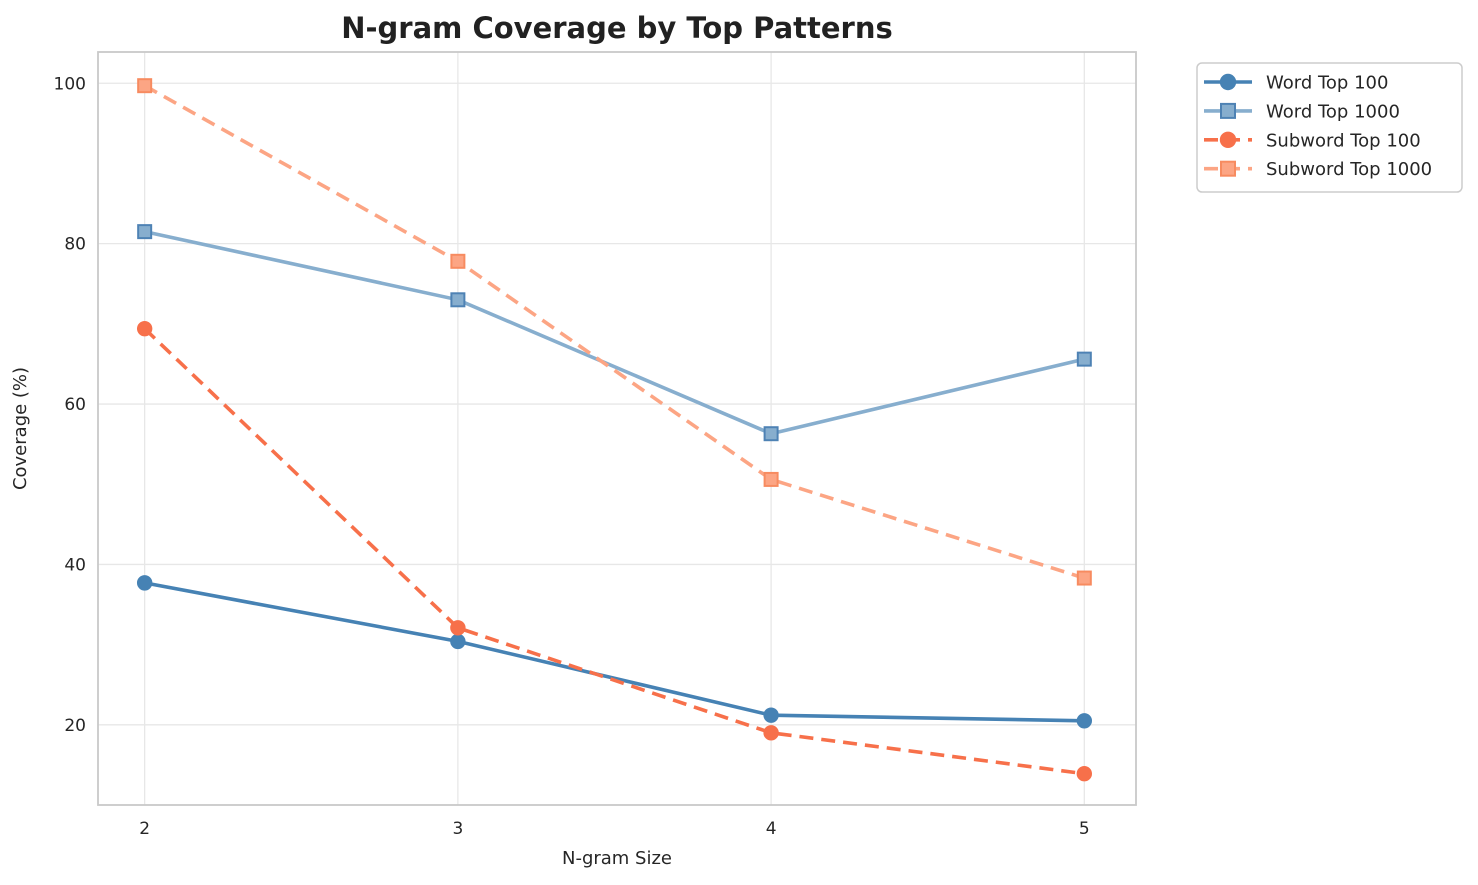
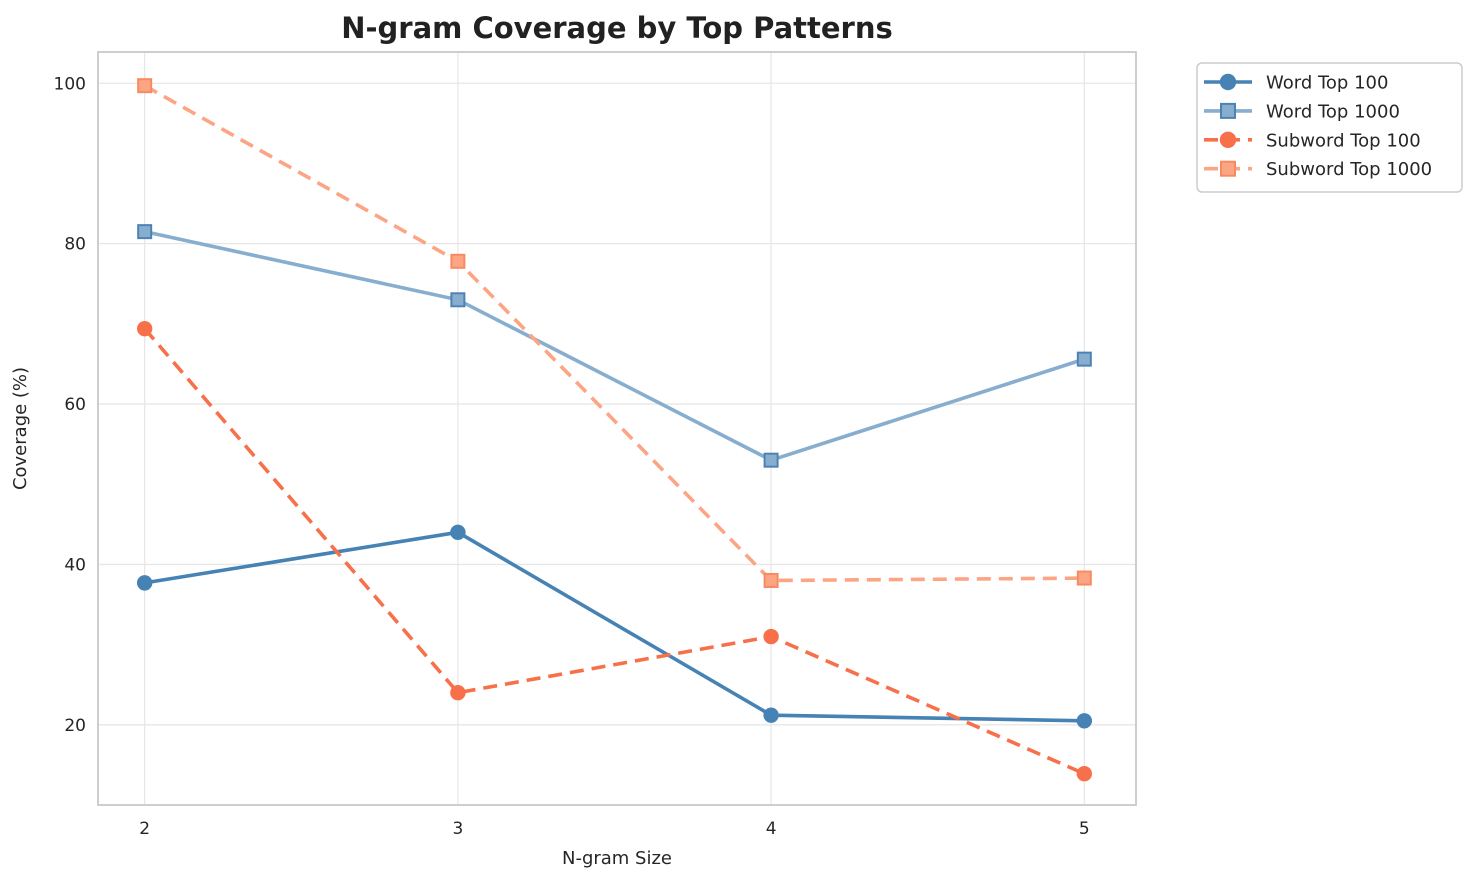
Word Top 100/3: 30 -> 44
Subword Top 100/3: 32 -> 24
Word Top 1000/4: 56 -> 53
Subword Top 100/4: 19 -> 31
Subword Top 1000/4: 51 -> 38
